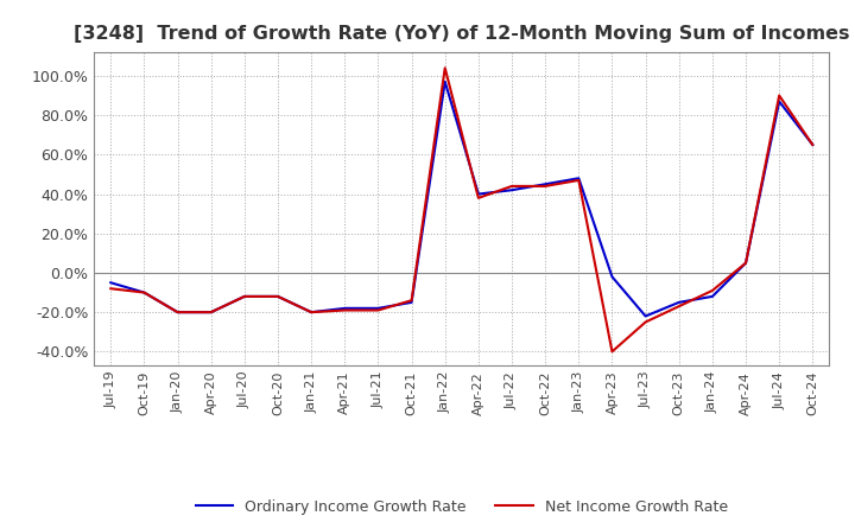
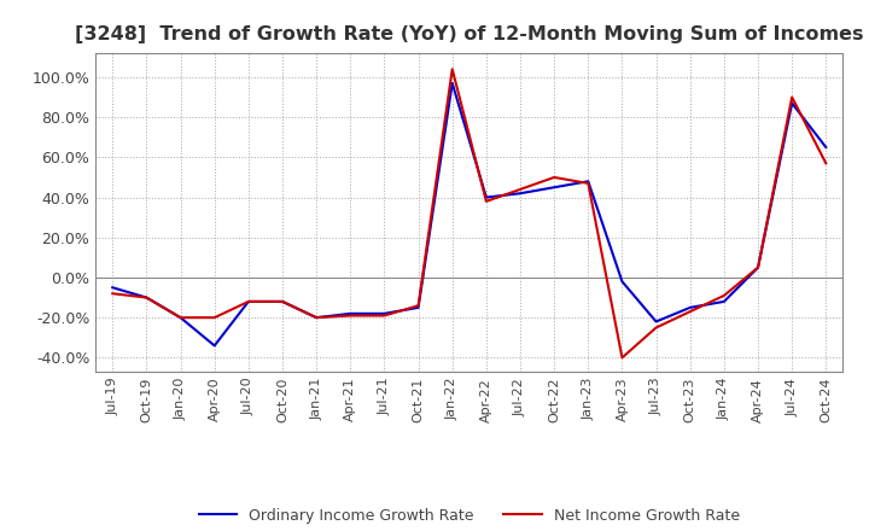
Ordinary Income Growth Rate/Apr-20: -20% -> -34%
Net Income Growth Rate/Oct-22: 44% -> 50%
Net Income Growth Rate/Oct-24: 65% -> 57%
